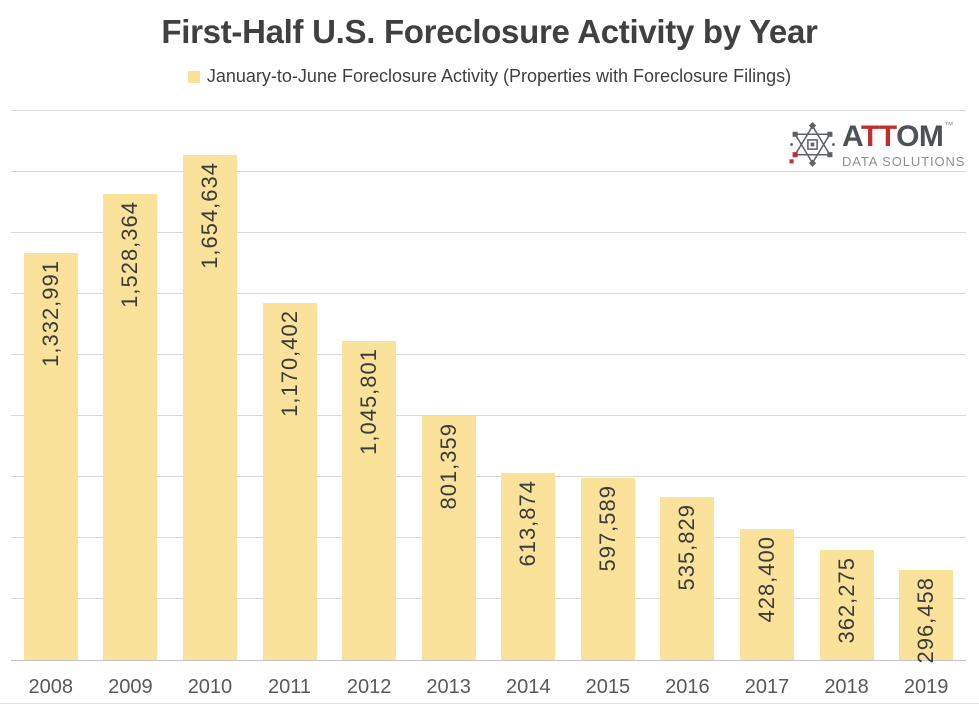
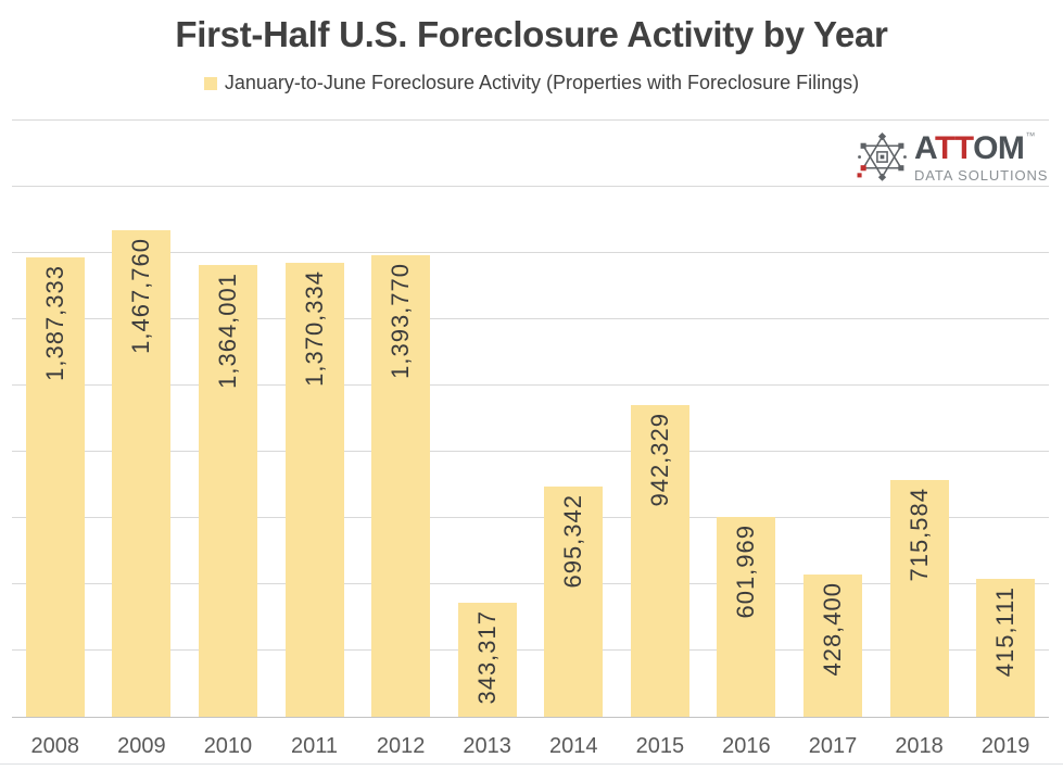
2008: 1,332,991 -> 1,387,333
2009: 1,528,364 -> 1,467,760
2010: 1,654,634 -> 1,364,001
2011: 1,170,402 -> 1,370,334
2012: 1,045,801 -> 1,393,770
2013: 801,359 -> 343,317
2014: 613,874 -> 695,342
2015: 597,589 -> 942,329
2016: 535,829 -> 601,969
2018: 362,275 -> 715,584
2019: 296,458 -> 415,111
